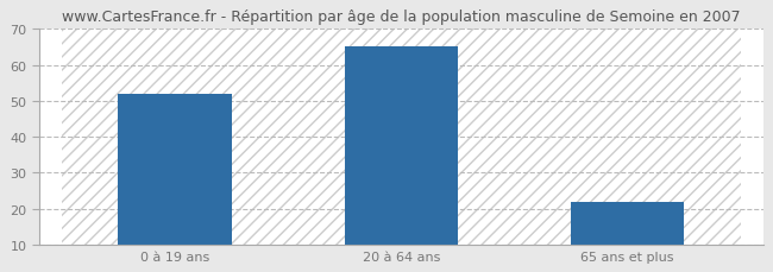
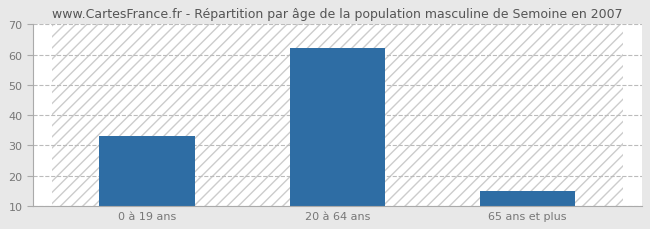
0 à 19 ans: 52 -> 33
20 à 64 ans: 65 -> 62
65 ans et plus: 22 -> 15
